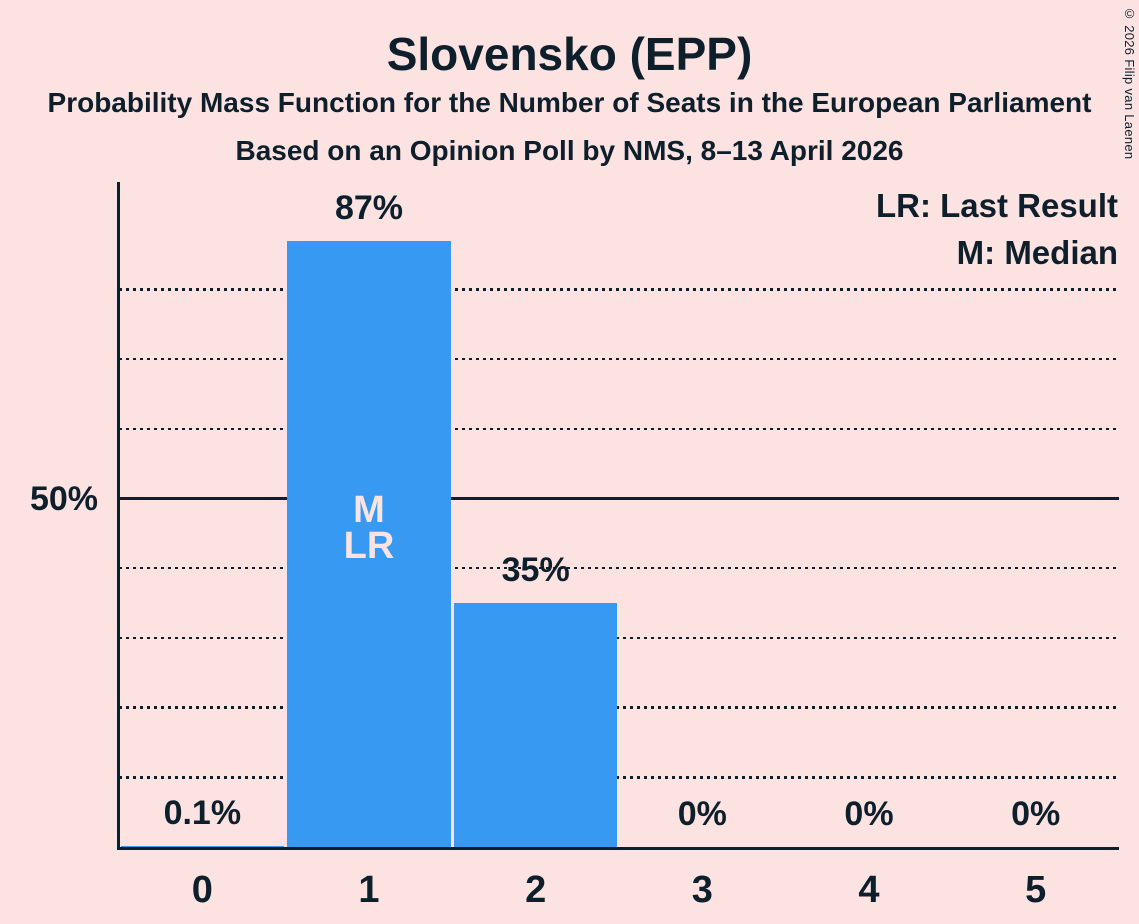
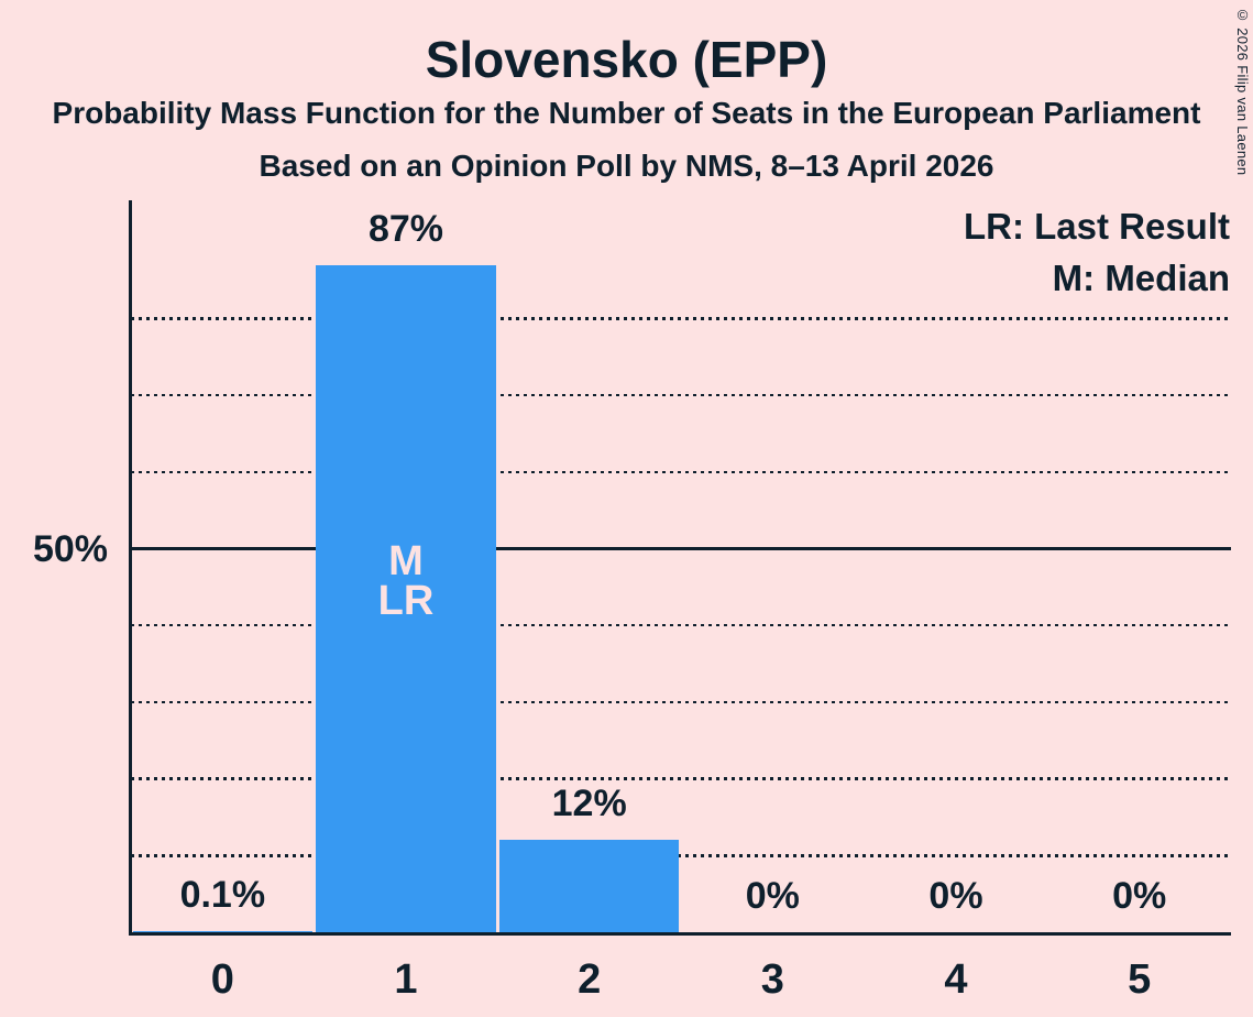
2: 35% -> 12%
